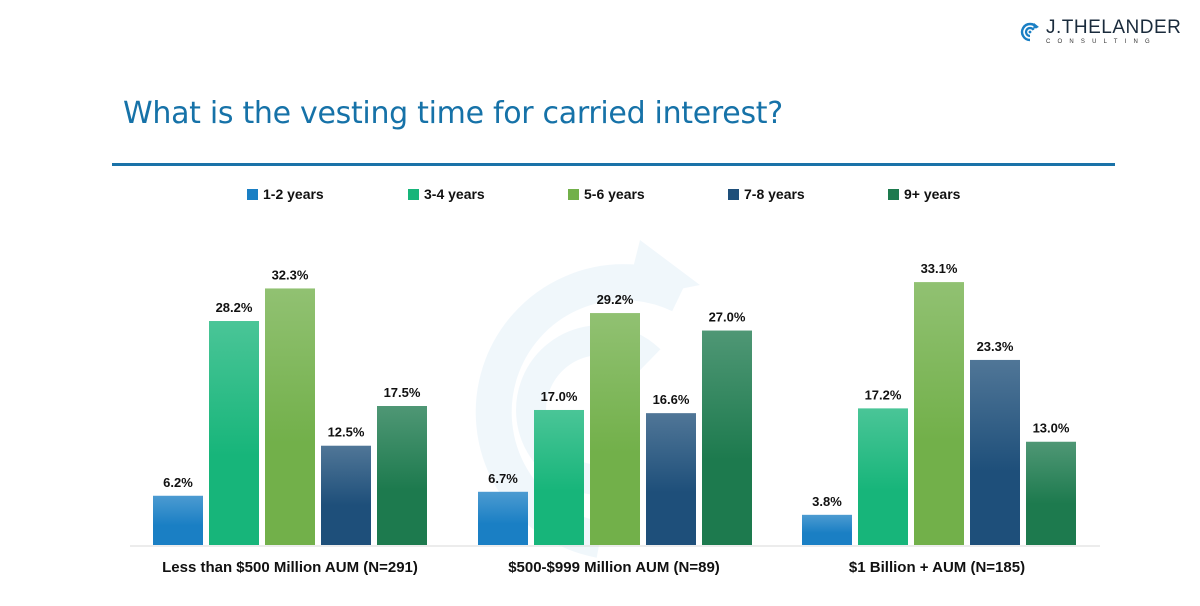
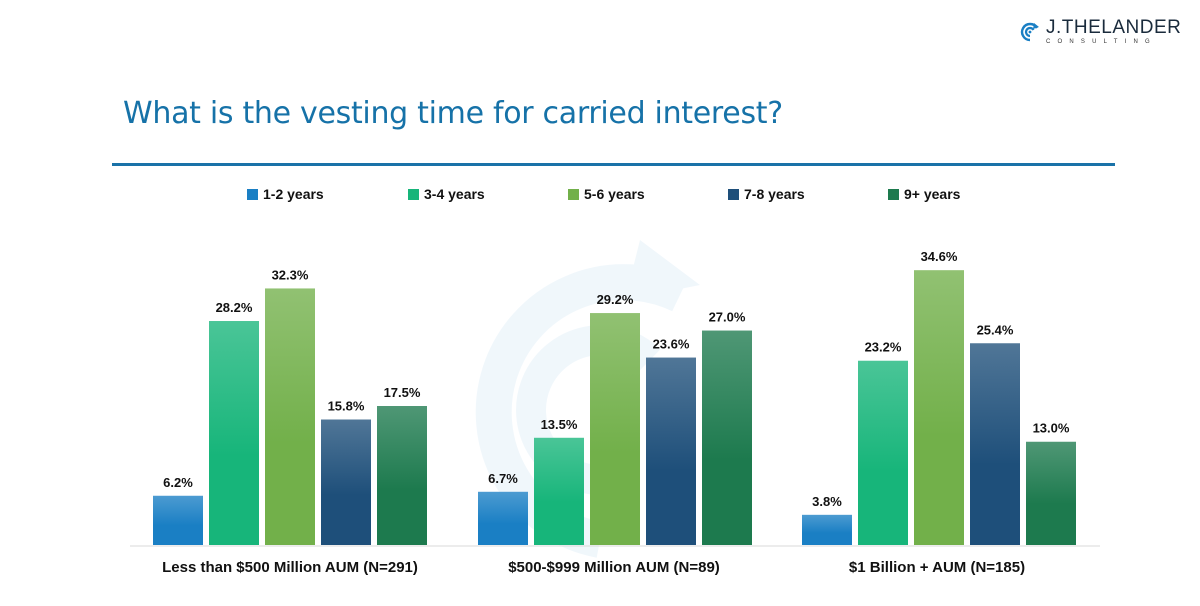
7-8 years/Less than $500 Million AUM (N=291): 12.5% -> 15.8%
3-4 years/$500-$999 Million AUM (N=89): 17.0% -> 13.5%
7-8 years/$500-$999 Million AUM (N=89): 16.6% -> 23.6%
3-4 years/$1 Billion + AUM (N=185): 17.2% -> 23.2%
5-6 years/$1 Billion + AUM (N=185): 33.1% -> 34.6%
7-8 years/$1 Billion + AUM (N=185): 23.3% -> 25.4%
